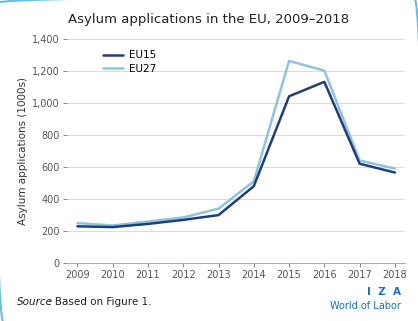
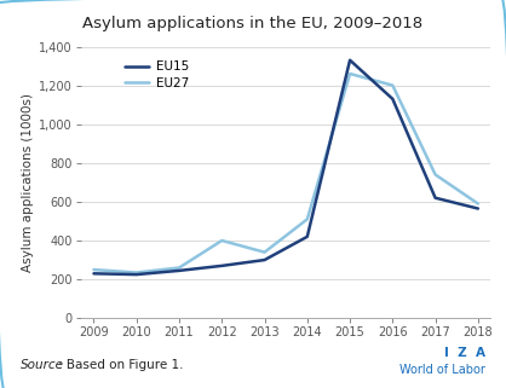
EU27/2012: 280 -> 400
EU15/2014: 480 -> 420
EU15/2015: 1,040 -> 1,330
EU27/2017: 640 -> 740
